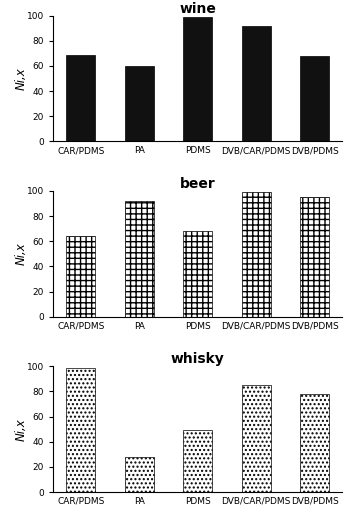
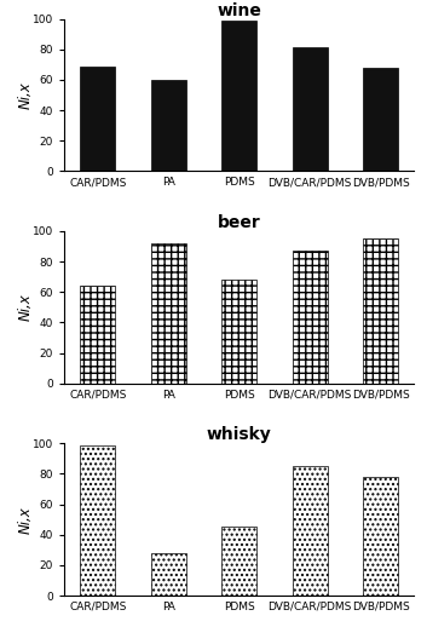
wine/DVB/CAR/PDMS: 92 -> 81
beer/DVB/CAR/PDMS: 99 -> 87
whisky/PDMS: 49 -> 45
